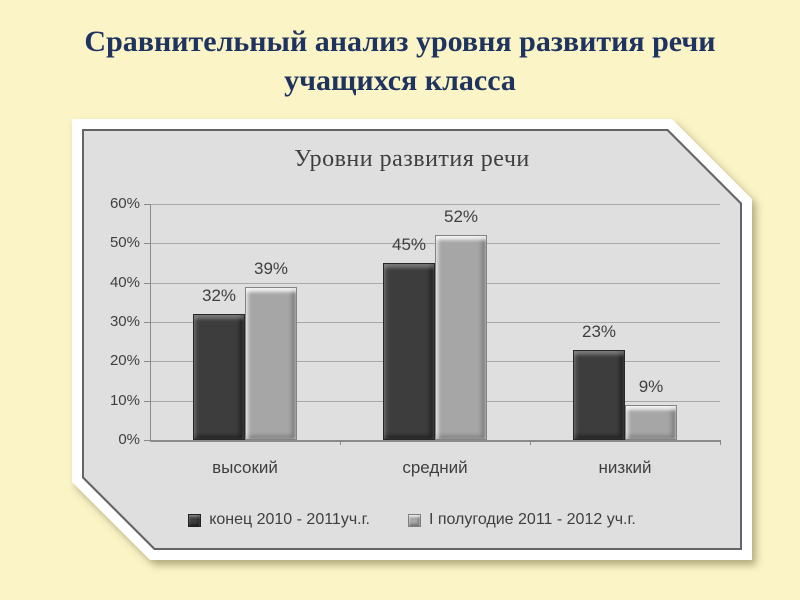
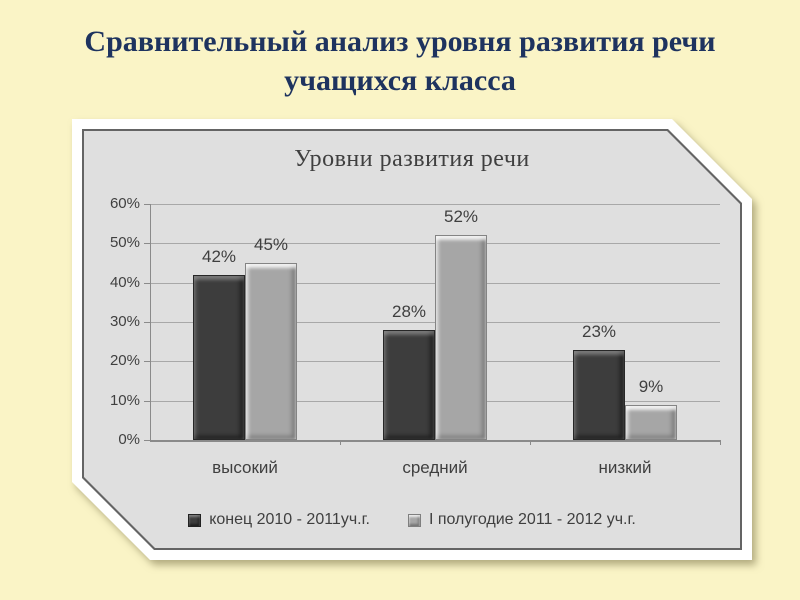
конец 2010 - 2011уч.г./высокий: 32% -> 42%
I полугодие 2011 - 2012 уч.г./высокий: 39% -> 45%
конец 2010 - 2011уч.г./средний: 45% -> 28%
